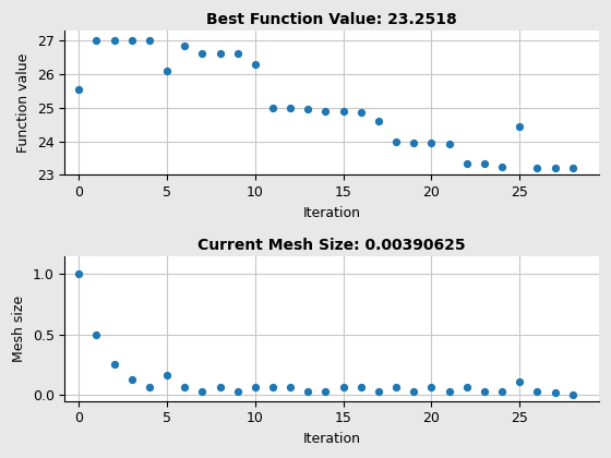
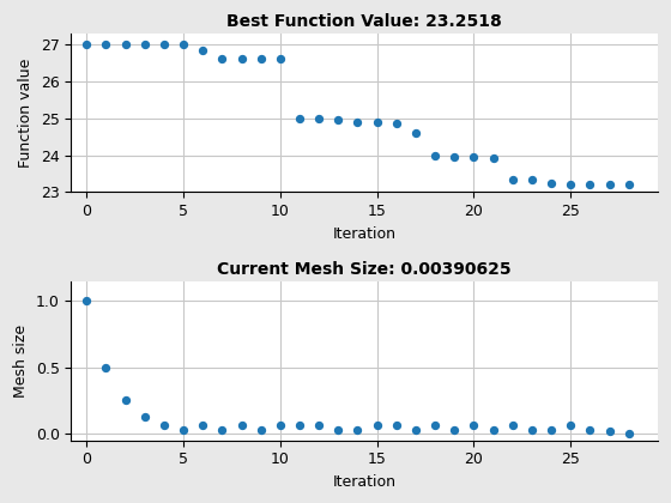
Best Function Value: 23.2518/0: 25.55 -> 27.00
Best Function Value: 23.2518/5: 26.10 -> 27.00
Best Function Value: 23.2518/10: 26.30 -> 26.60
Best Function Value: 23.2518/25: 24.45 -> 23.22
Current Mesh Size: 0.00390625/5: 0.16 -> 0.03
Current Mesh Size: 0.00390625/25: 0.11 -> 0.06
